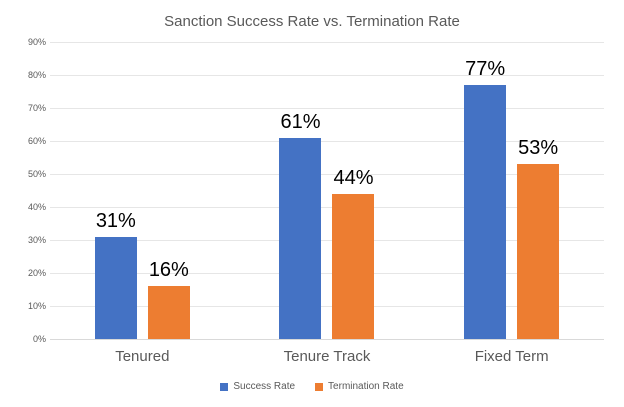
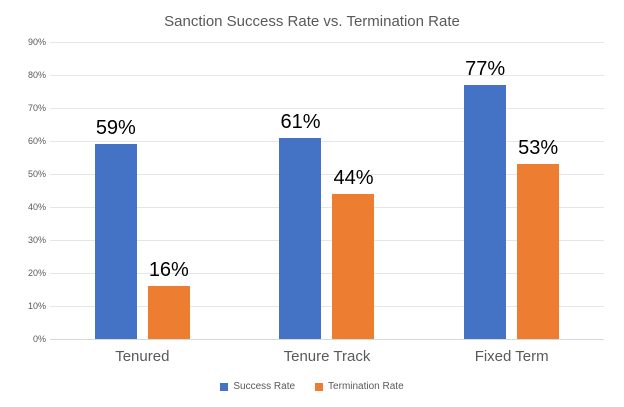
Success Rate/Tenured: 31% -> 59%
